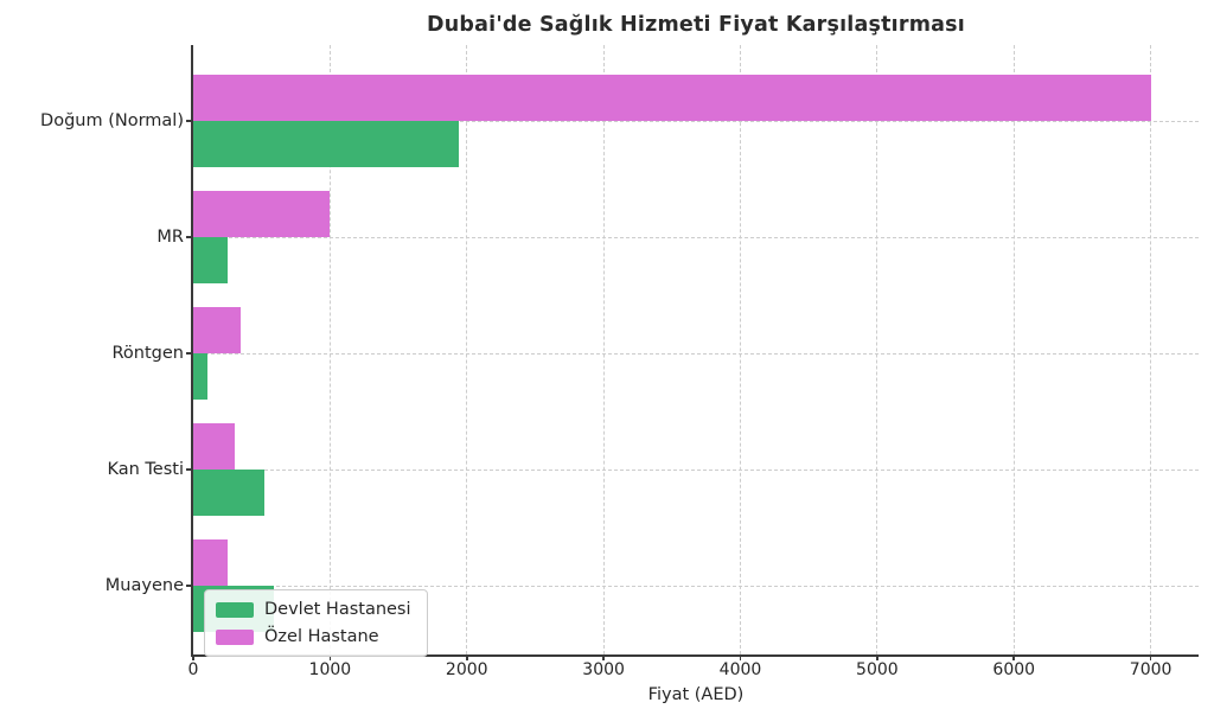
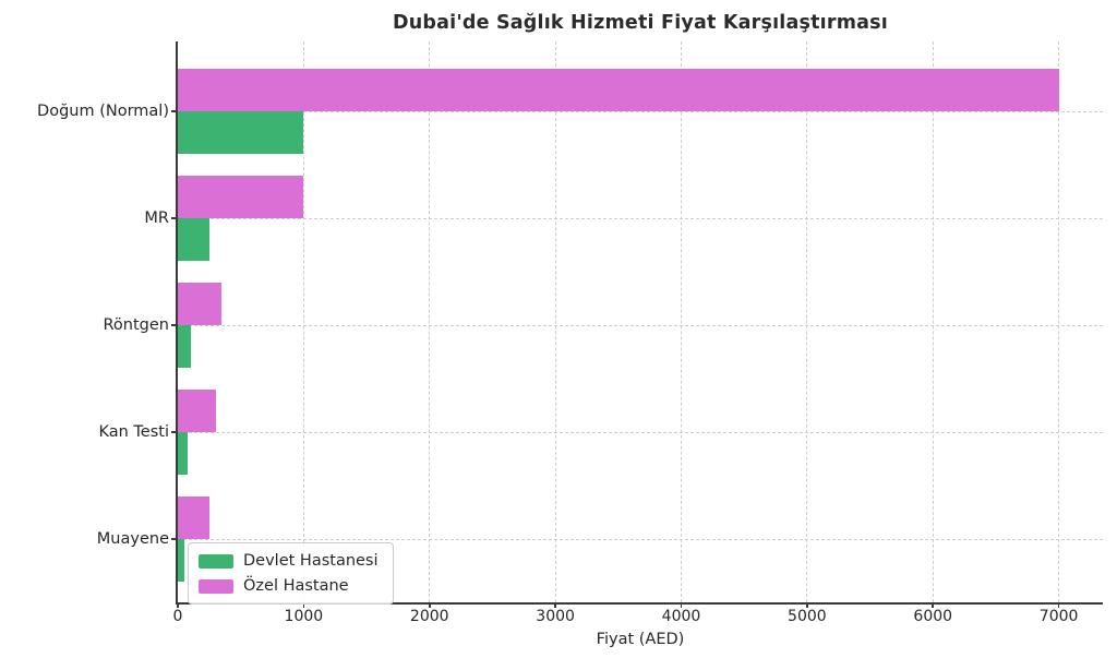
Devlet Hastanesi/Doğum (Normal): 1940 -> 1000
Devlet Hastanesi/Kan Testi: 520 -> 80
Devlet Hastanesi/Muayene: 590 -> 50
